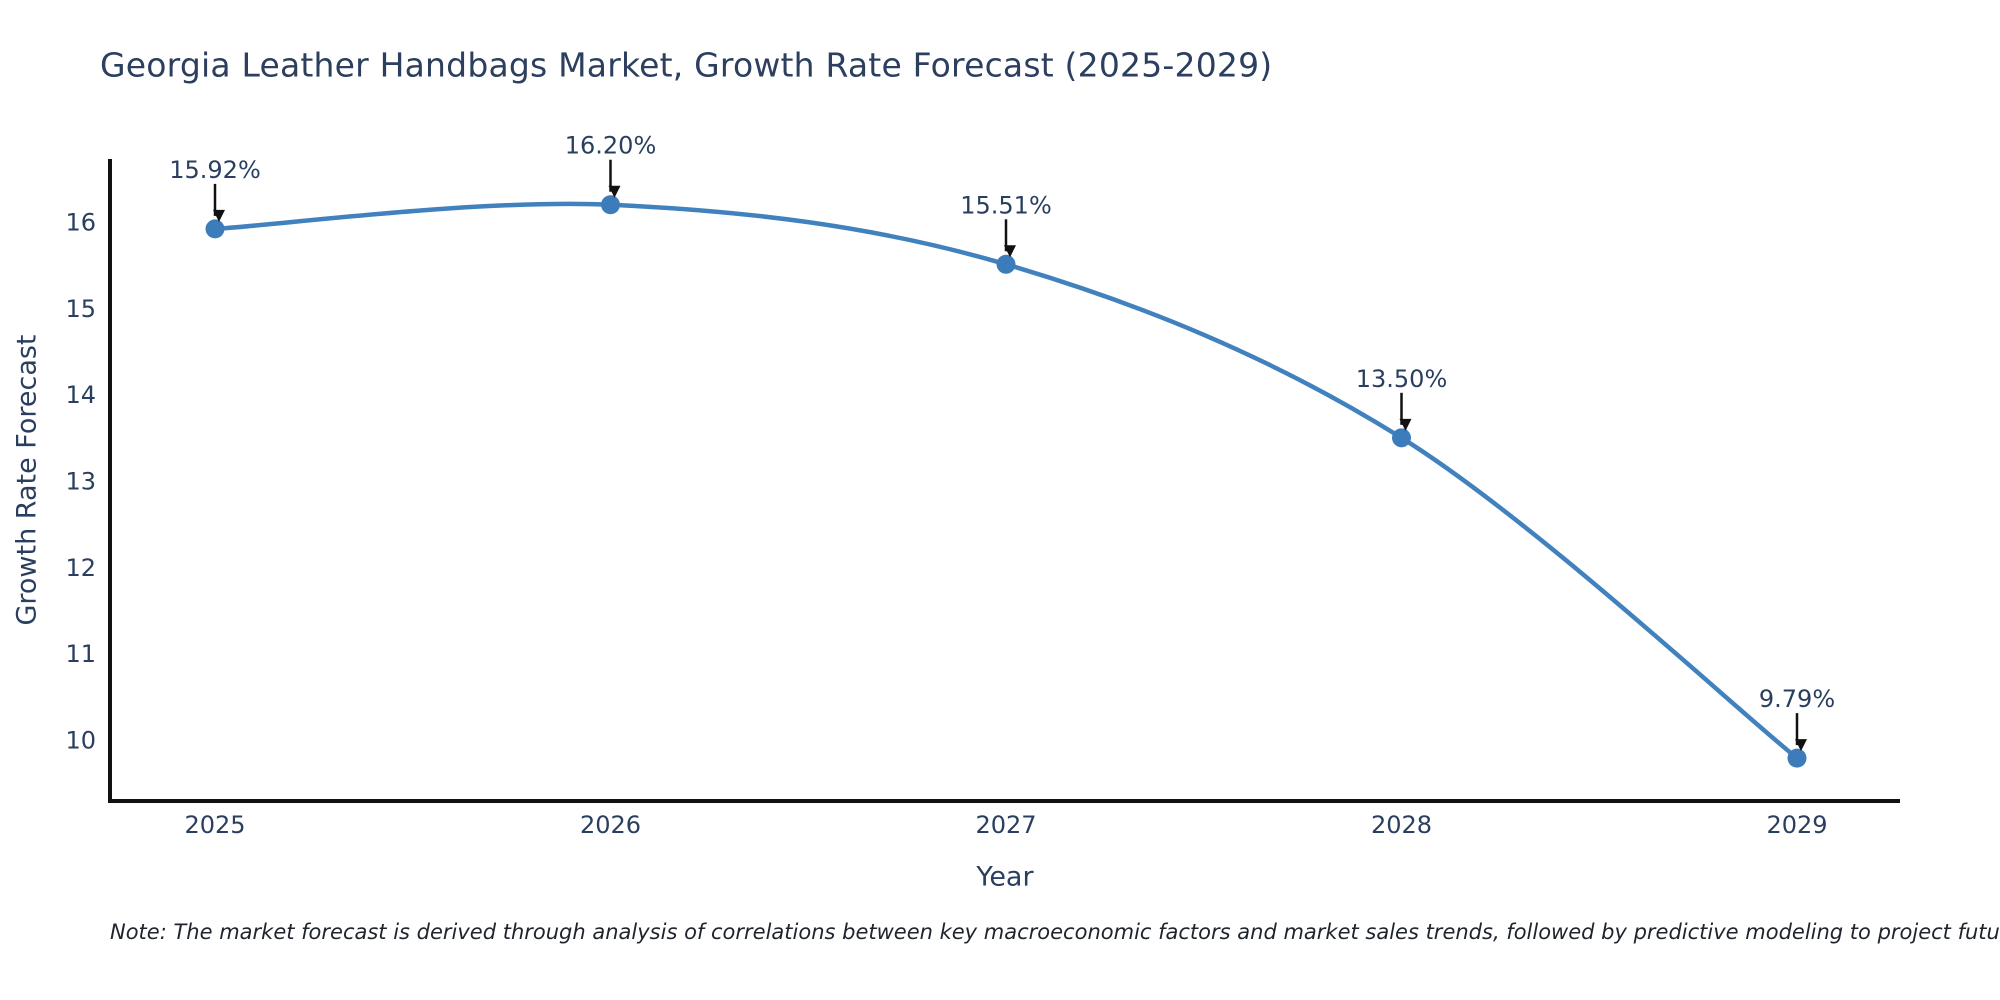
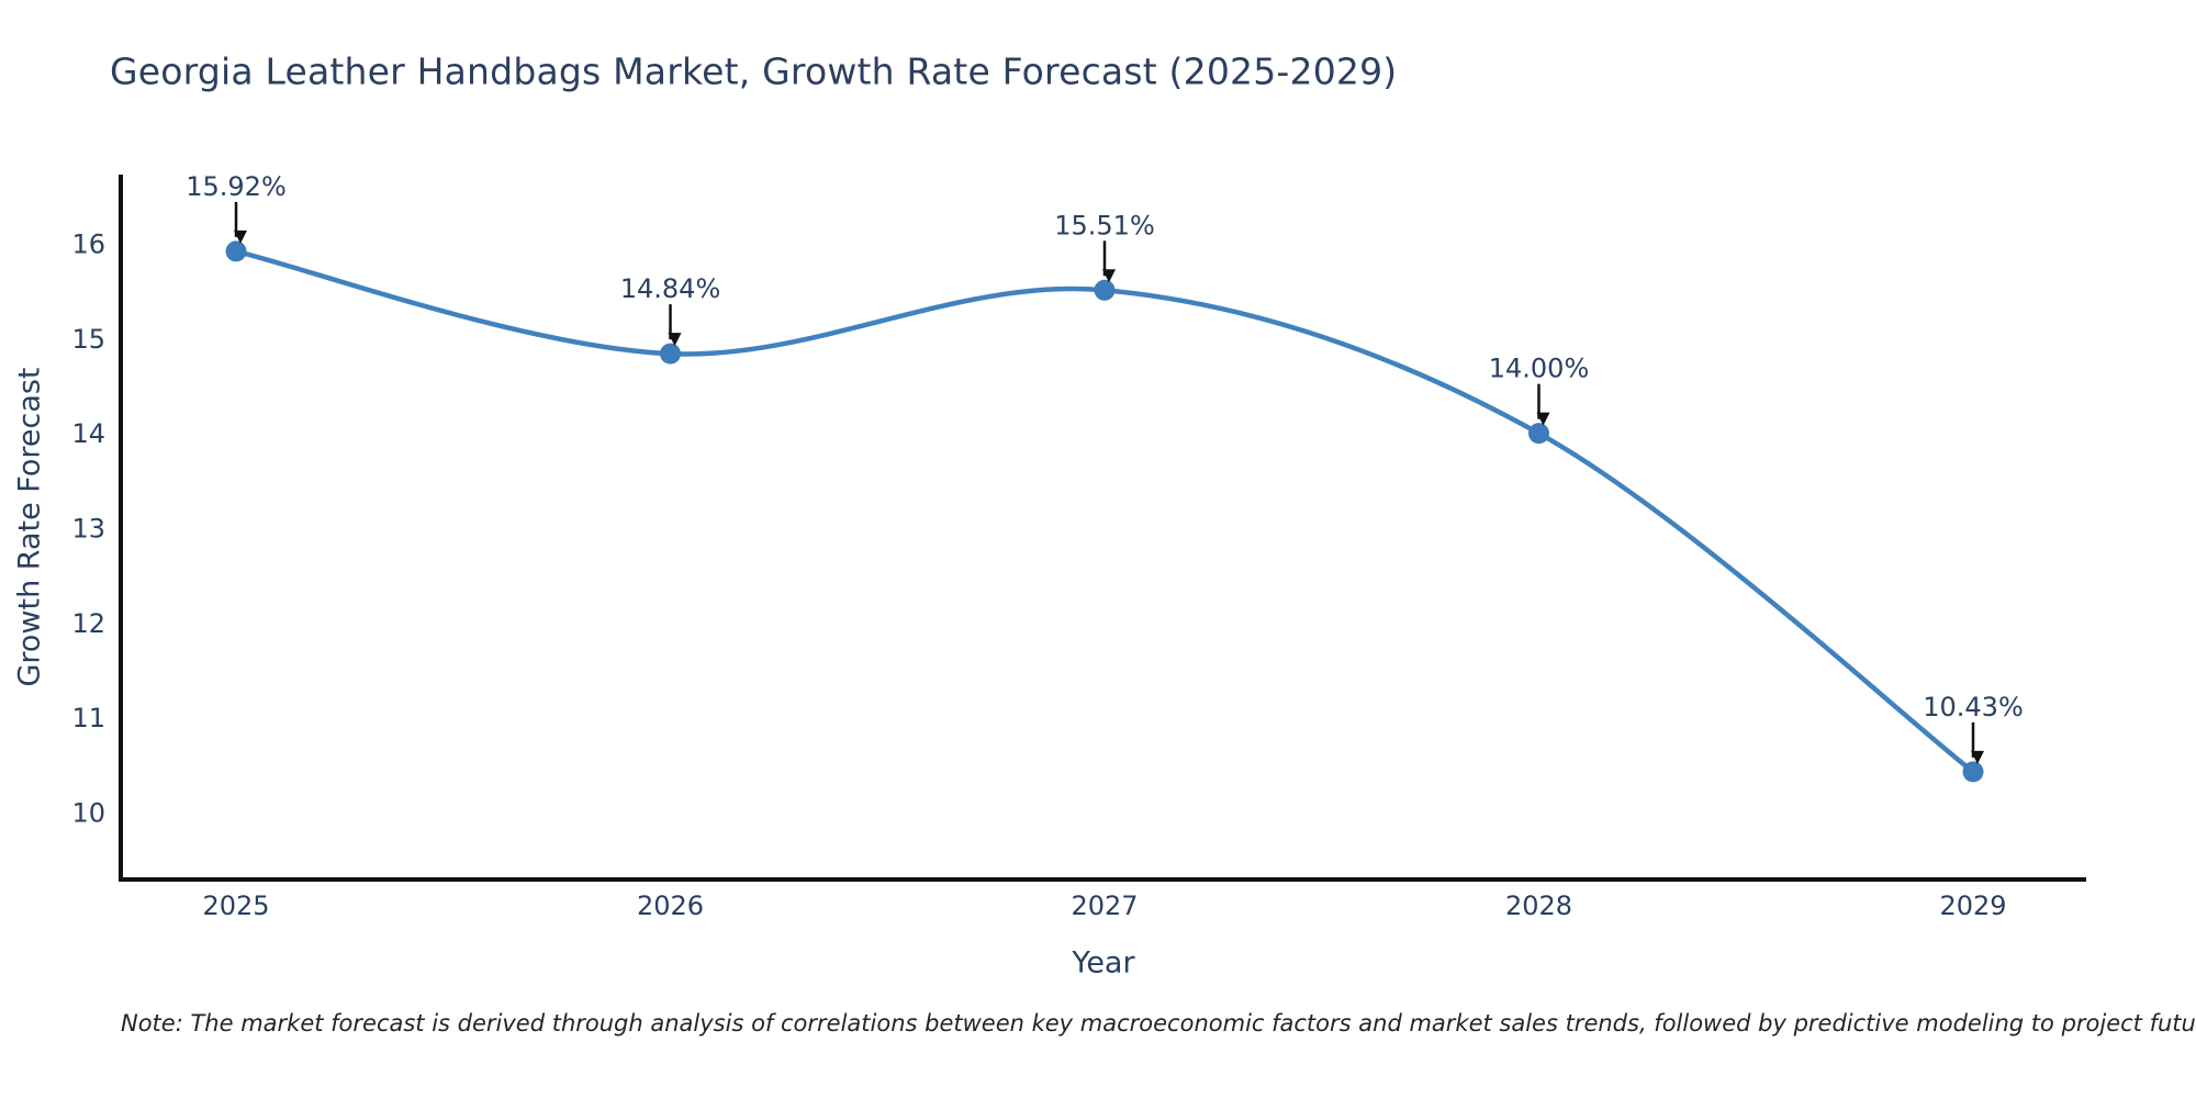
2026: 16.20% -> 14.84%
2028: 13.50% -> 14.00%
2029: 9.79% -> 10.43%
